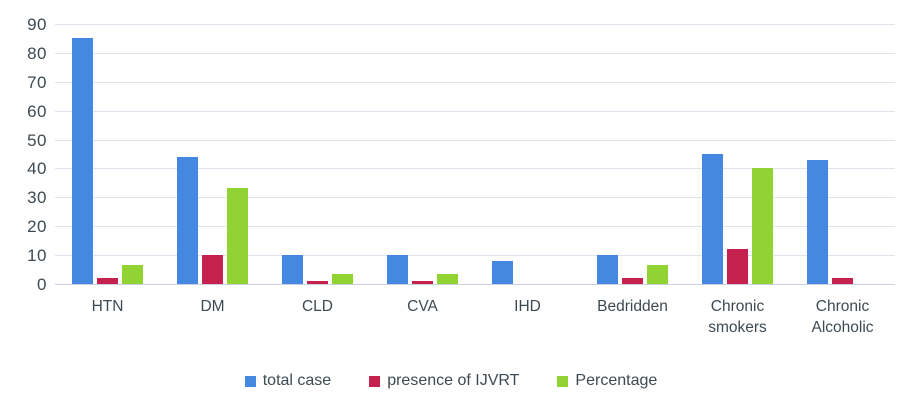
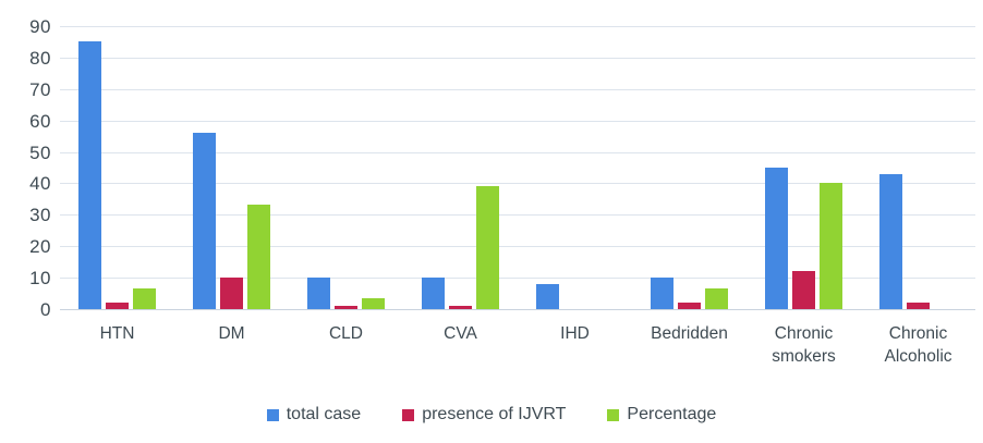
total case/DM: 44 -> 56
Percentage/CVA: 3 -> 39
